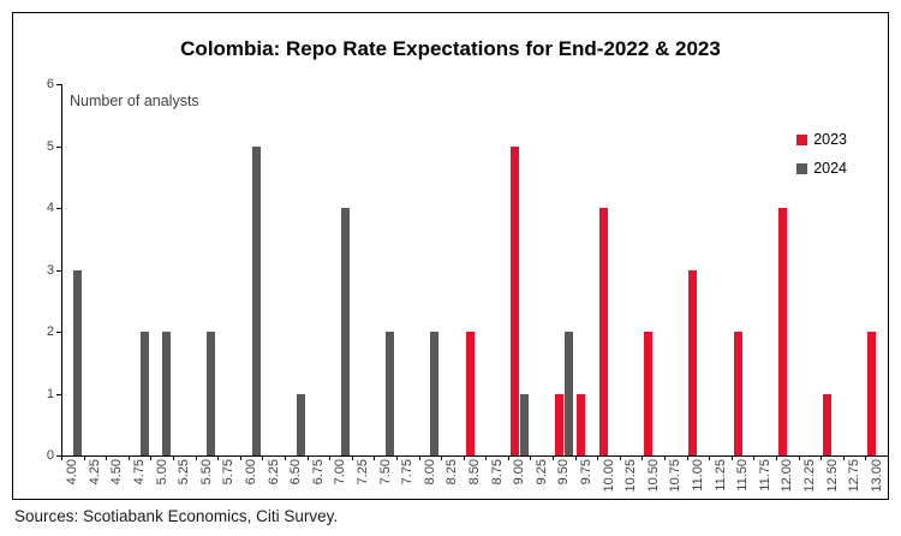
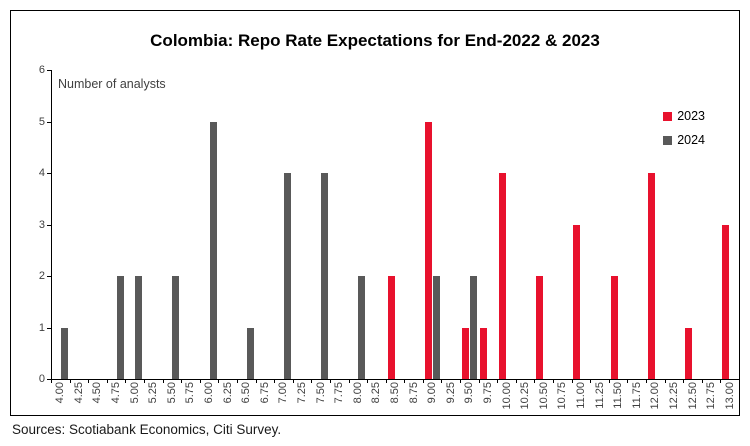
2024/4.00: 3 -> 1
2024/7.50: 2 -> 4
2024/9.00: 1 -> 2
2023/13.00: 2 -> 3
